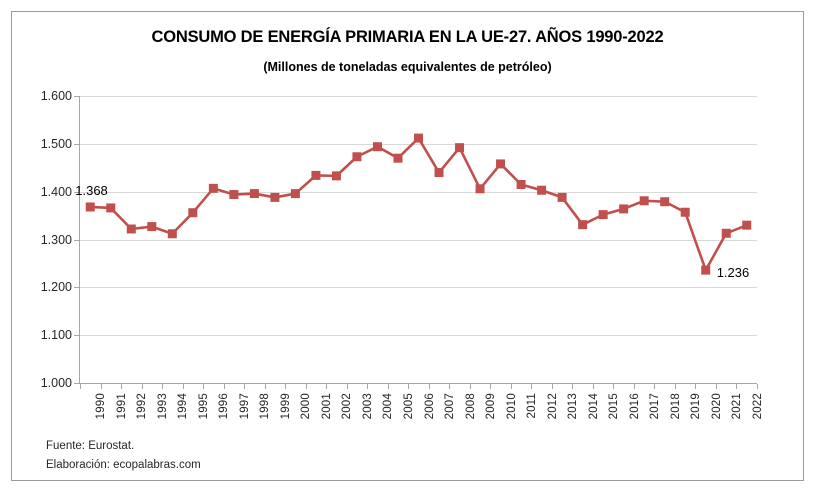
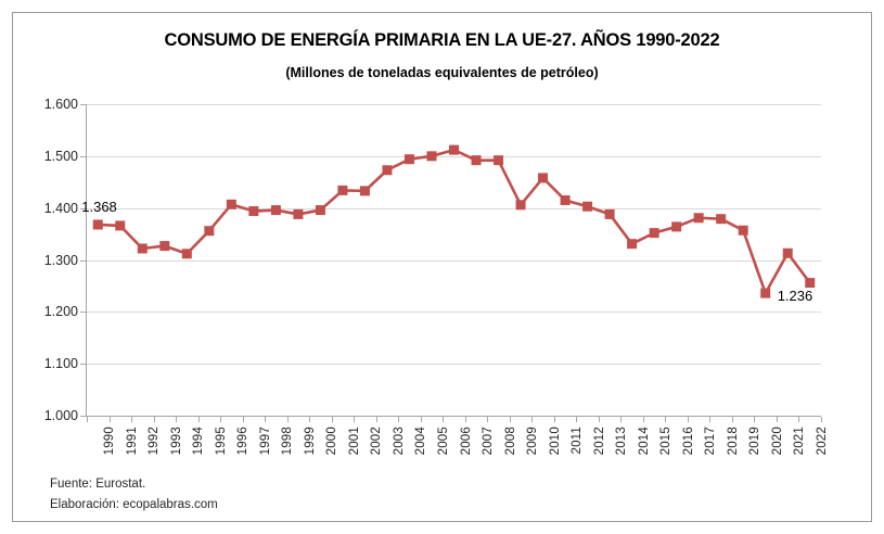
2005: 1.47 -> 1.50
2007: 1.44 -> 1.49
2022: 1.33 -> 1.26
